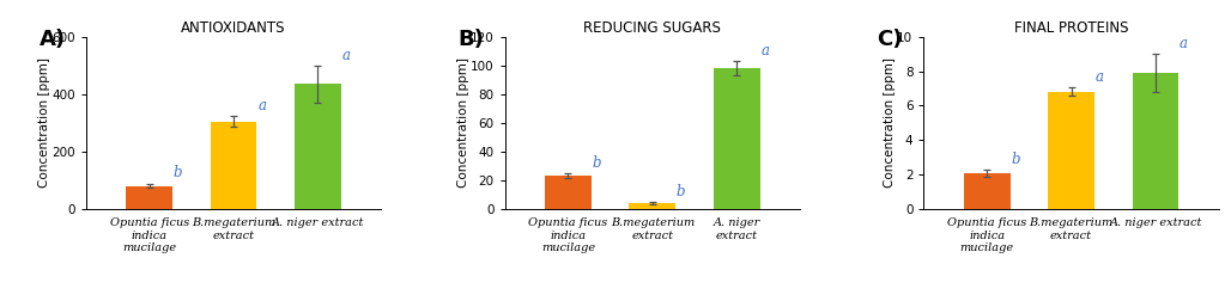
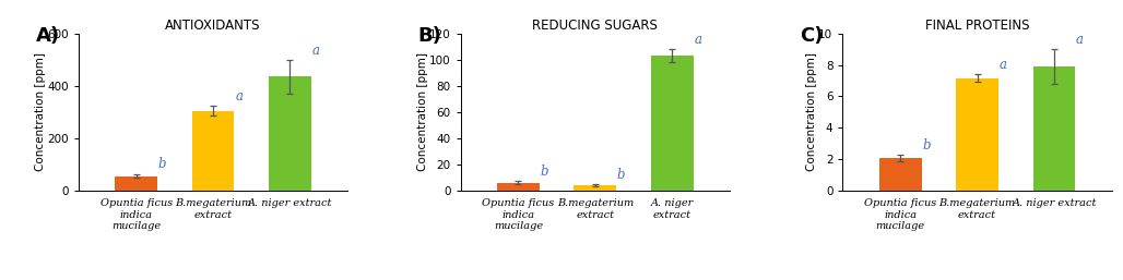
ANTIOXIDANTS/Opuntia ficus indica mucilage: 80 -> 55
REDUCING SUGARS/Opuntia ficus indica mucilage: 23 -> 6
REDUCING SUGARS/A. niger extract: 98 -> 103
FINAL PROTEINS/B.megaterium extract: 6.8 -> 7.2
